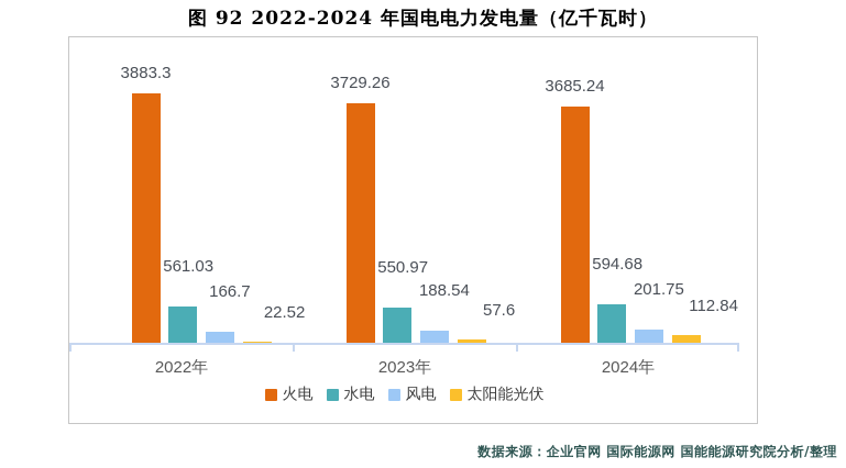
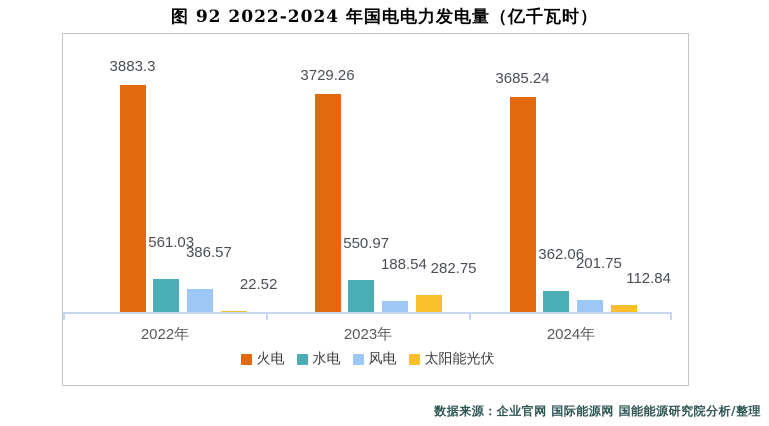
风电/2022年: 166.7 -> 386.57
太阳能光伏/2023年: 57.6 -> 282.75
水电/2024年: 594.68 -> 362.06
